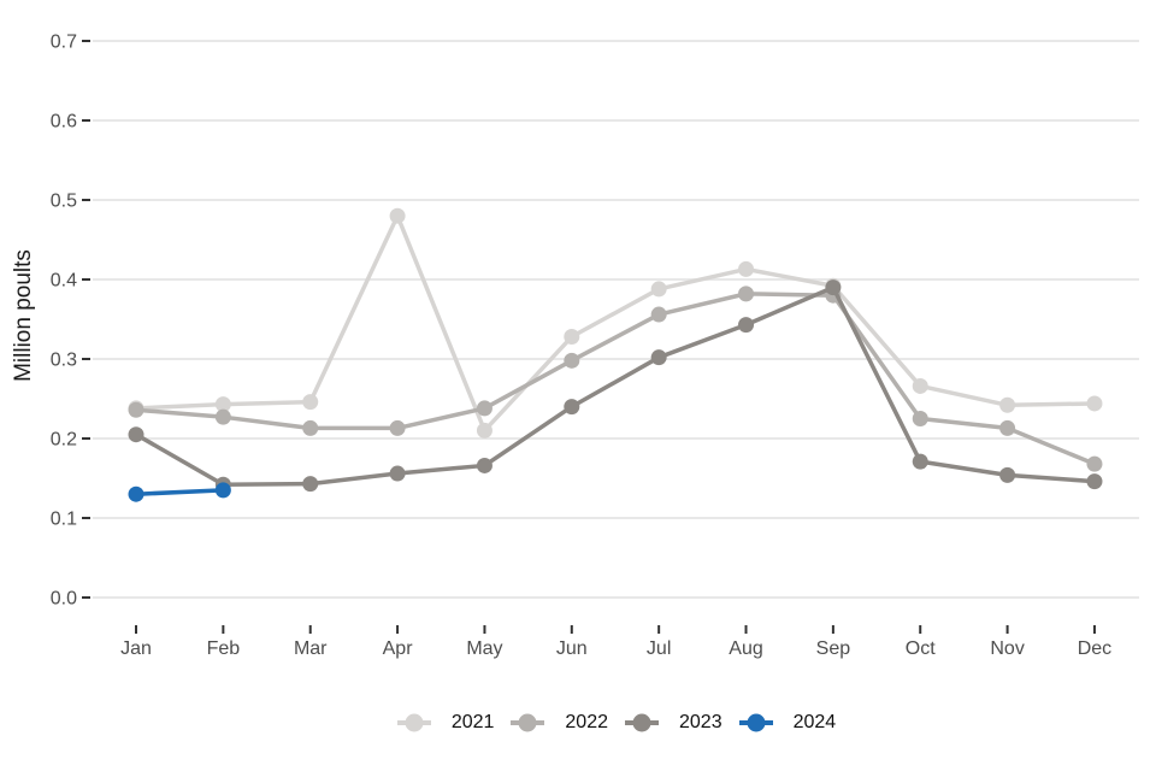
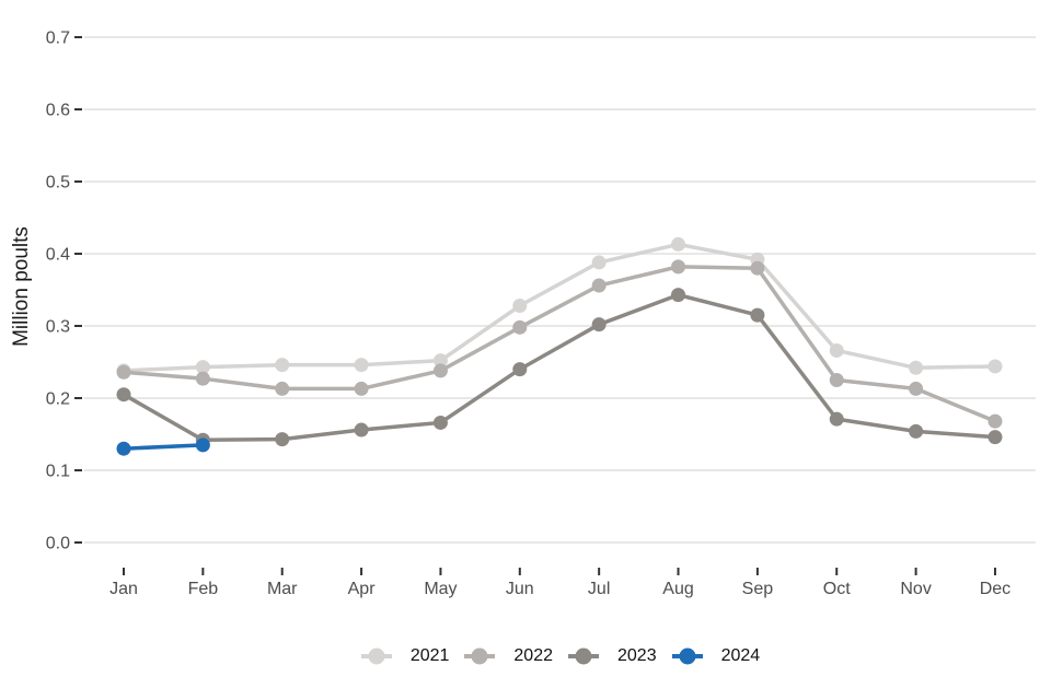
2021/Apr: 0.48 -> 0.25
2021/May: 0.21 -> 0.25
2023/Sep: 0.39 -> 0.32
